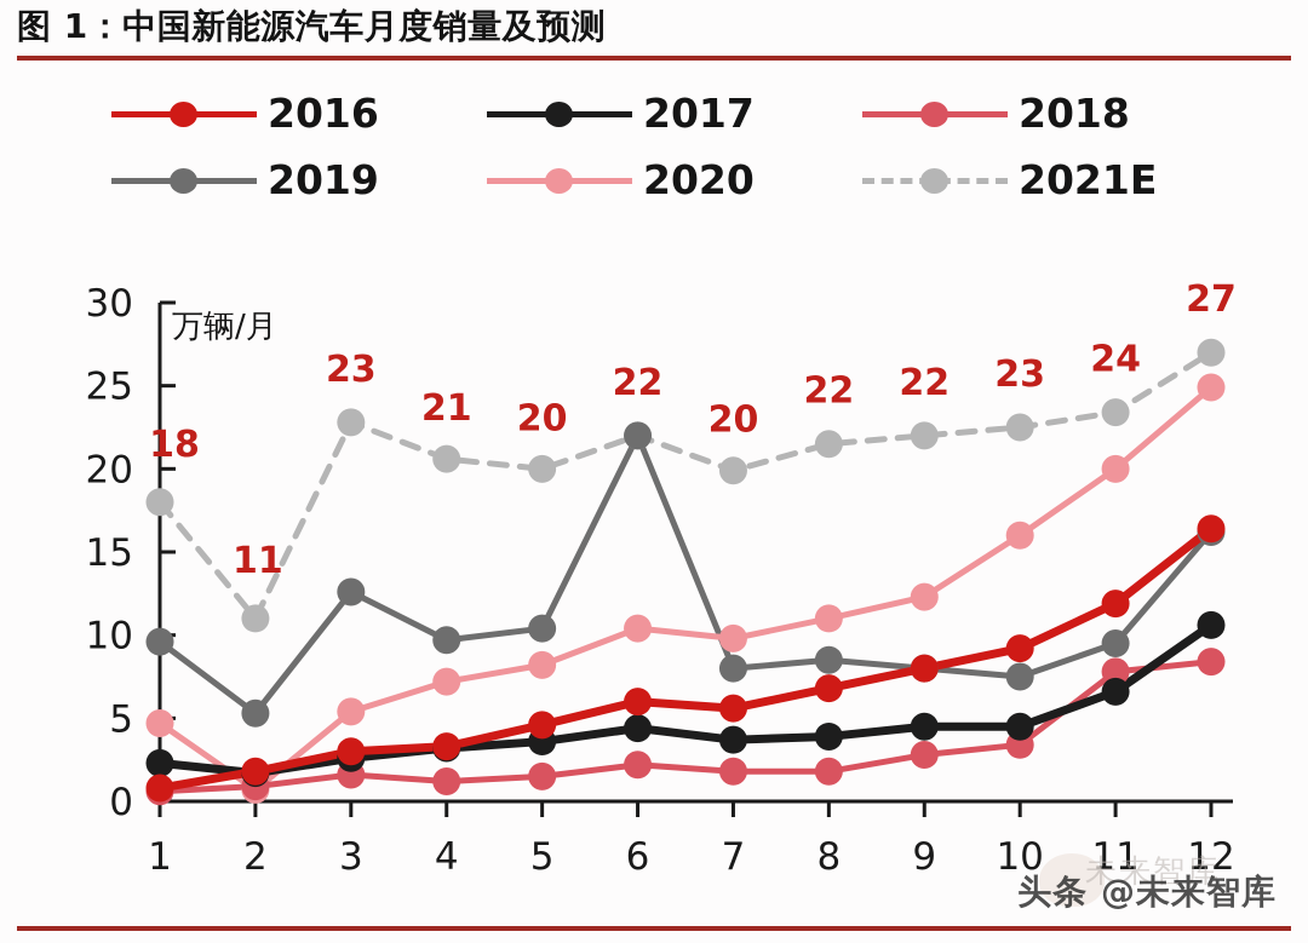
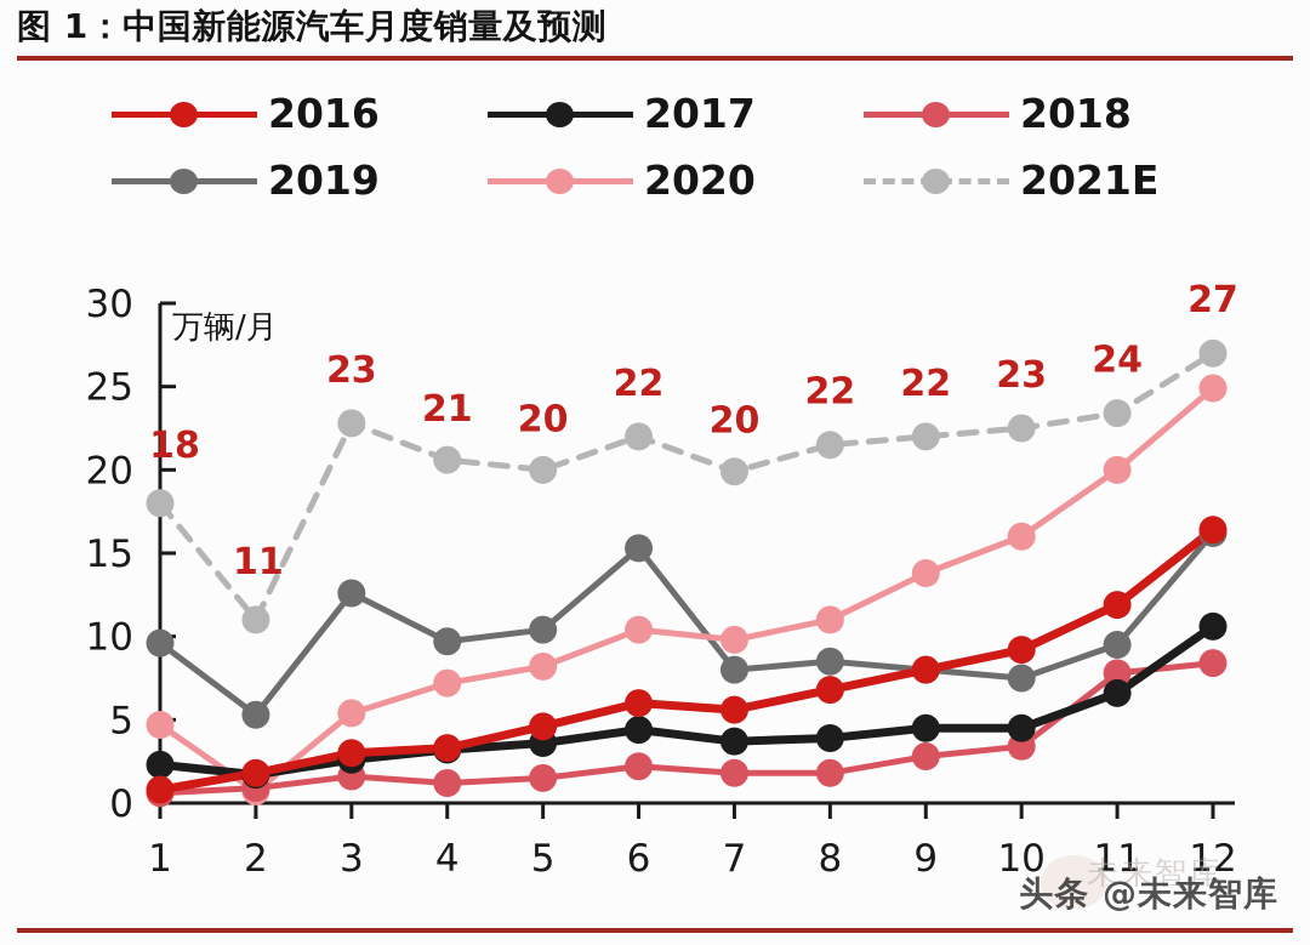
2019/6: 22.0 -> 15.3
2020/9: 12.3 -> 13.8
